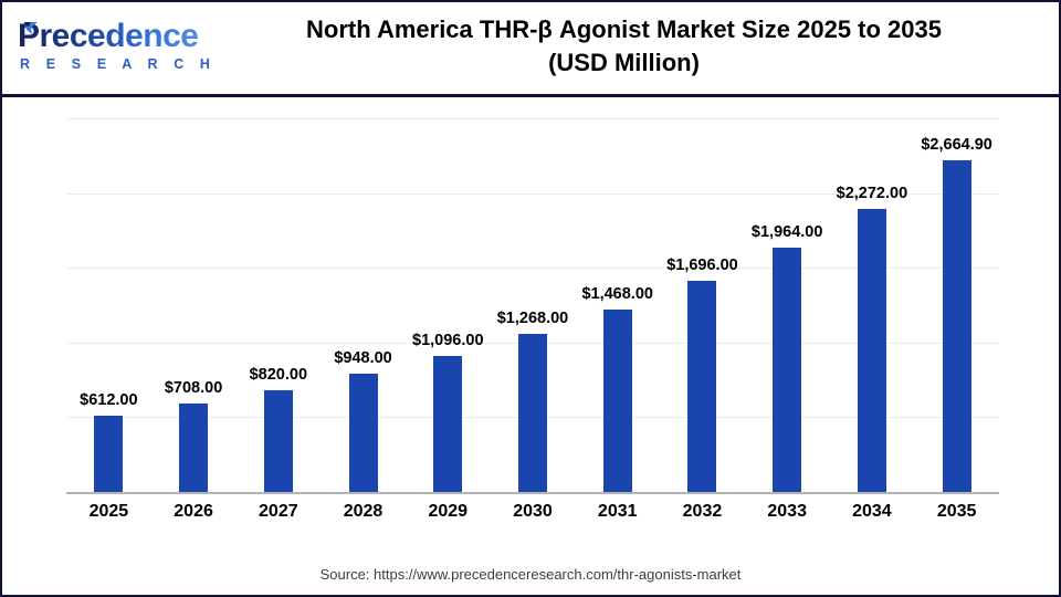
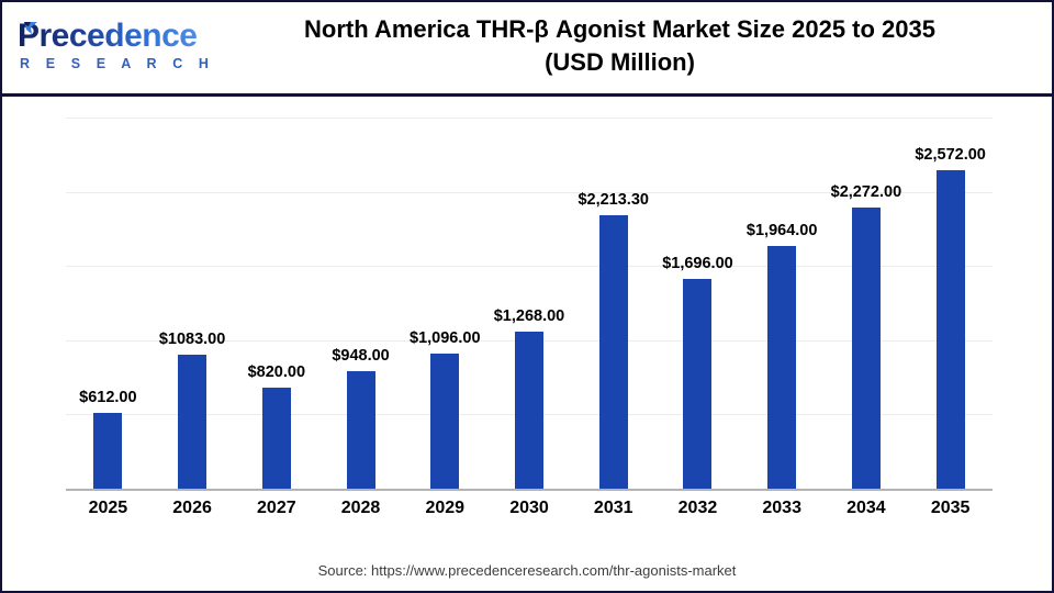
2026: $708.00 -> $1083.00
2031: $1,468.00 -> $2,213.30
2035: $2,664.90 -> $2,572.00
